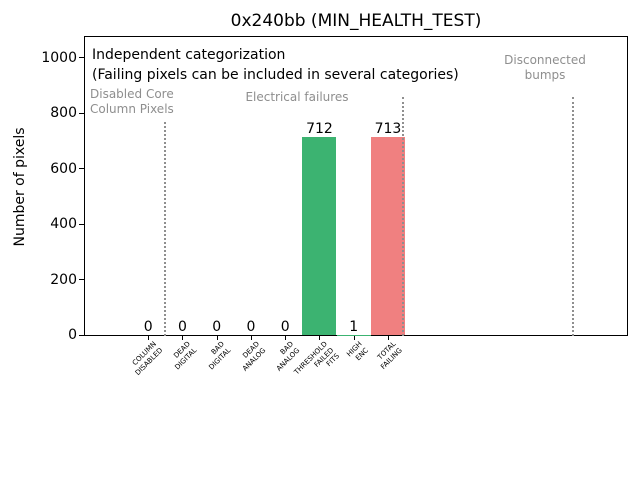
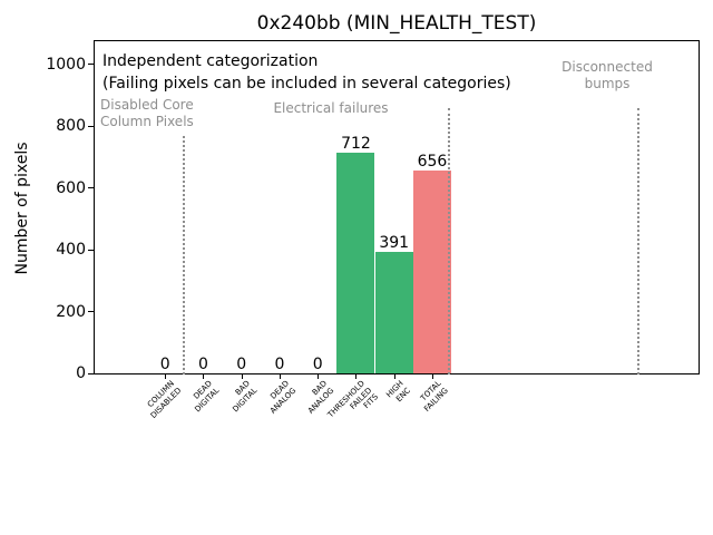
HIGH ENC: 1 -> 391
TOTAL FAILING: 713 -> 656
